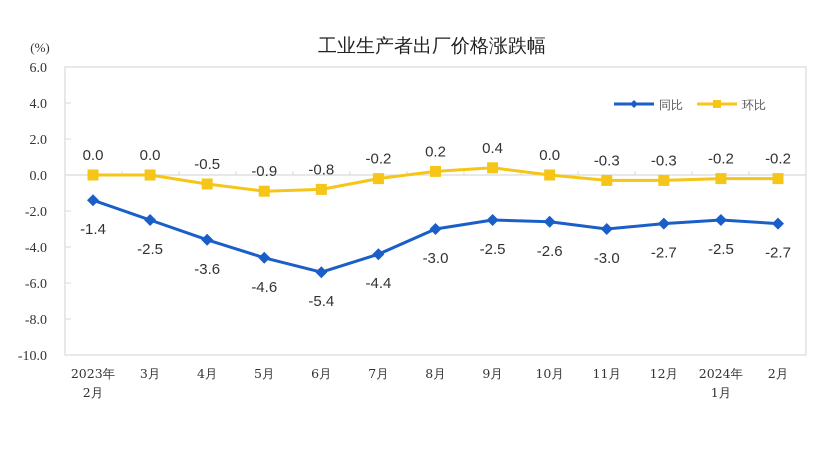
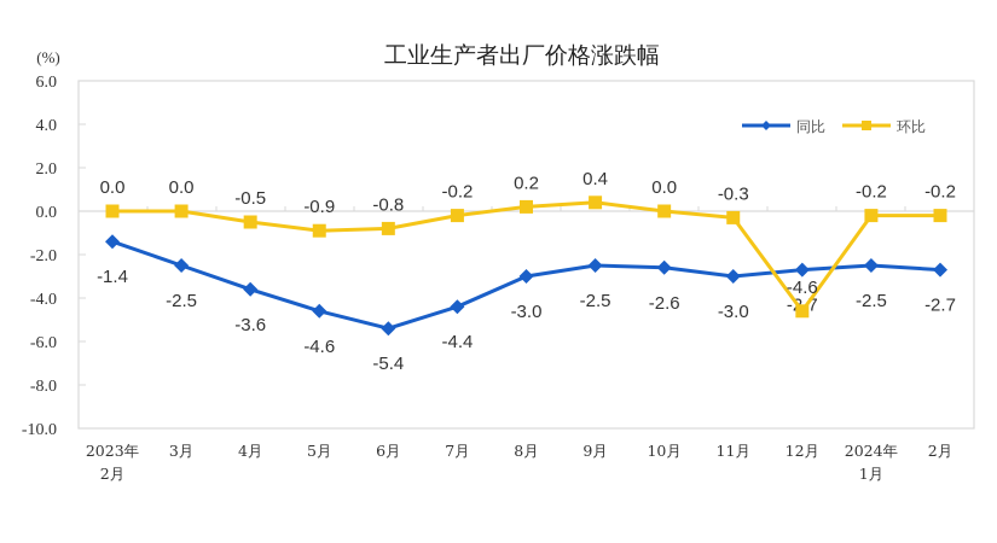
环比/12月: -0.3 -> -4.6
